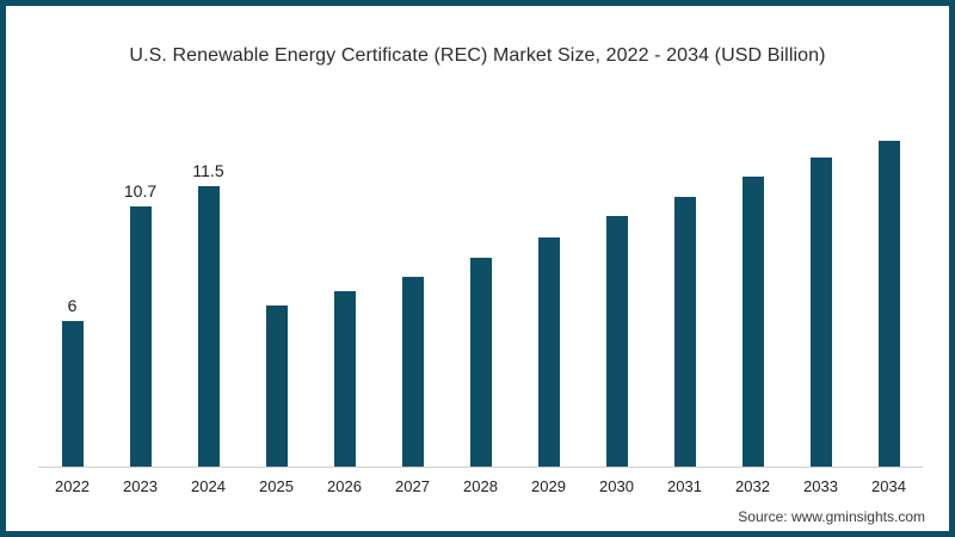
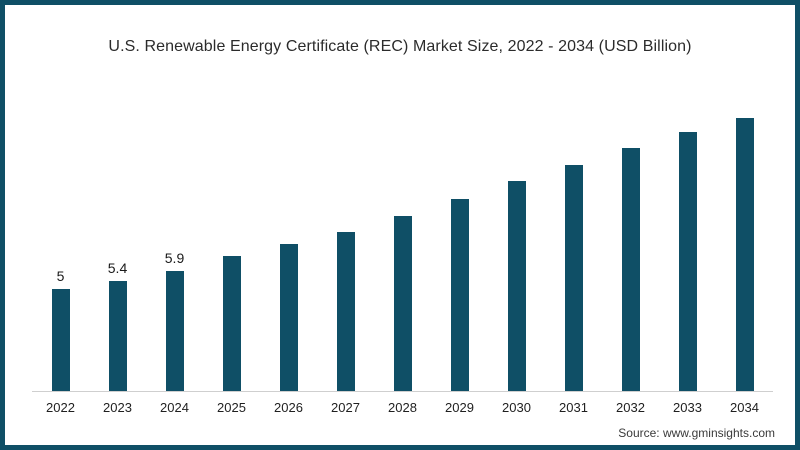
2022: 6 -> 5
2023: 10.7 -> 5.4
2024: 11.5 -> 5.9
